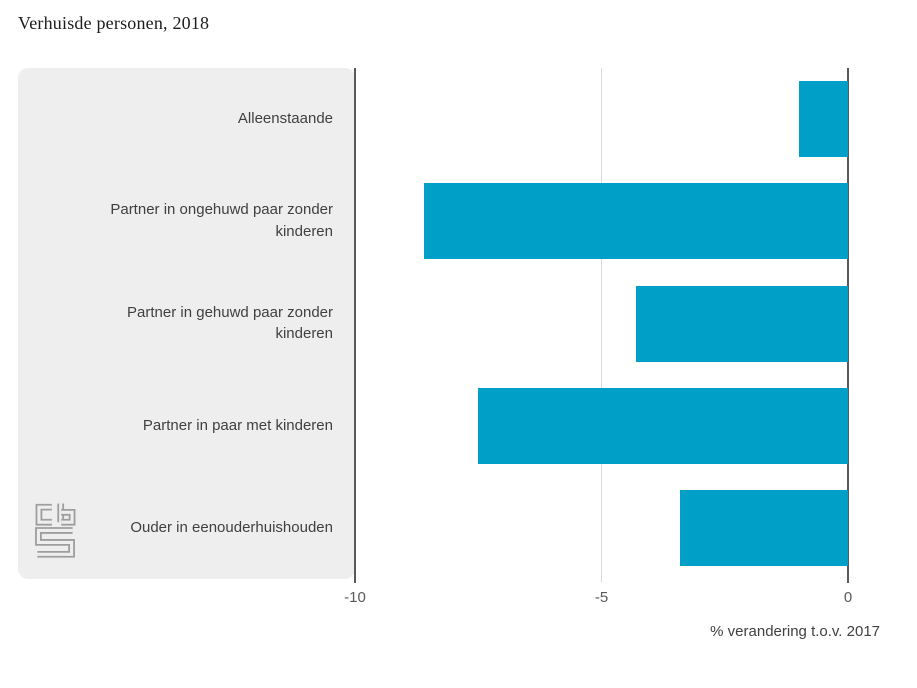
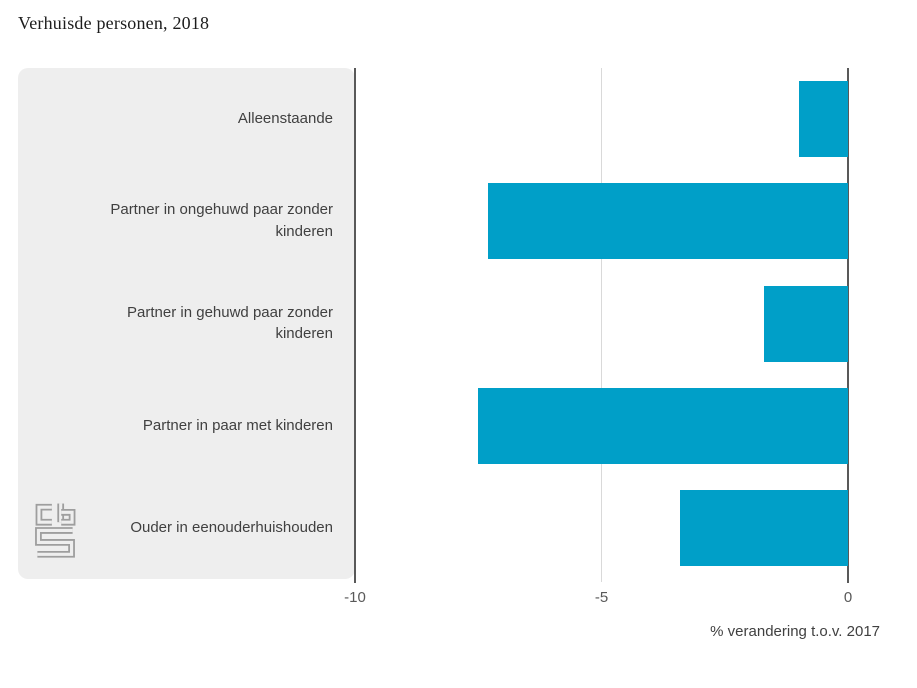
Partner in ongehuwd paar zonder kinderen: -8.6 -> -7.3
Partner in gehuwd paar zonder kinderen: -4.3 -> -1.7
